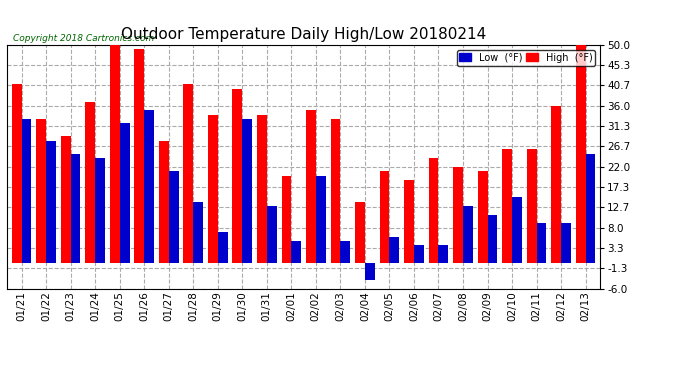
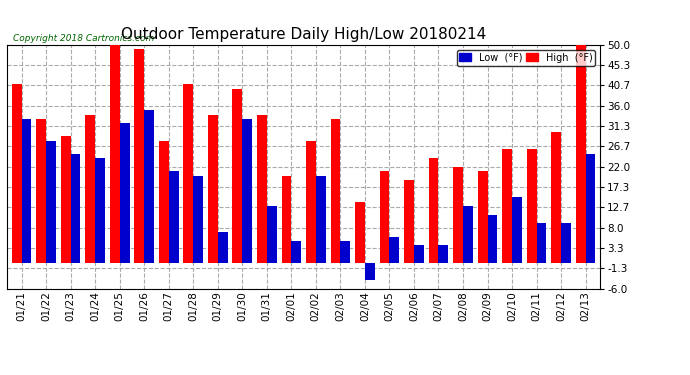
High (°F)/01/24: 37 -> 34
Low (°F)/01/28: 14 -> 20
High (°F)/02/02: 35 -> 28
High (°F)/02/12: 36 -> 30
